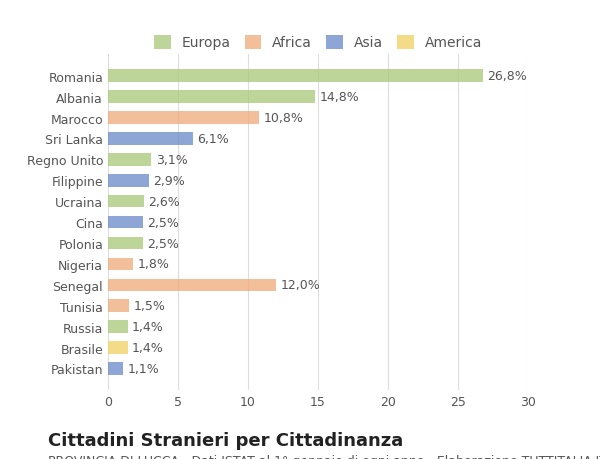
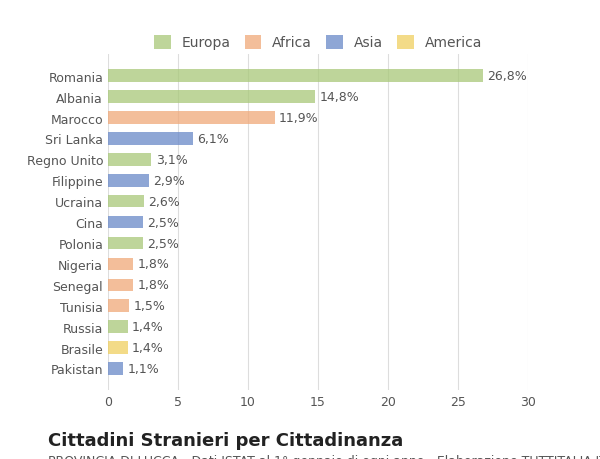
Marocco: 10,8% -> 11,9%
Senegal: 12,0% -> 1,8%
